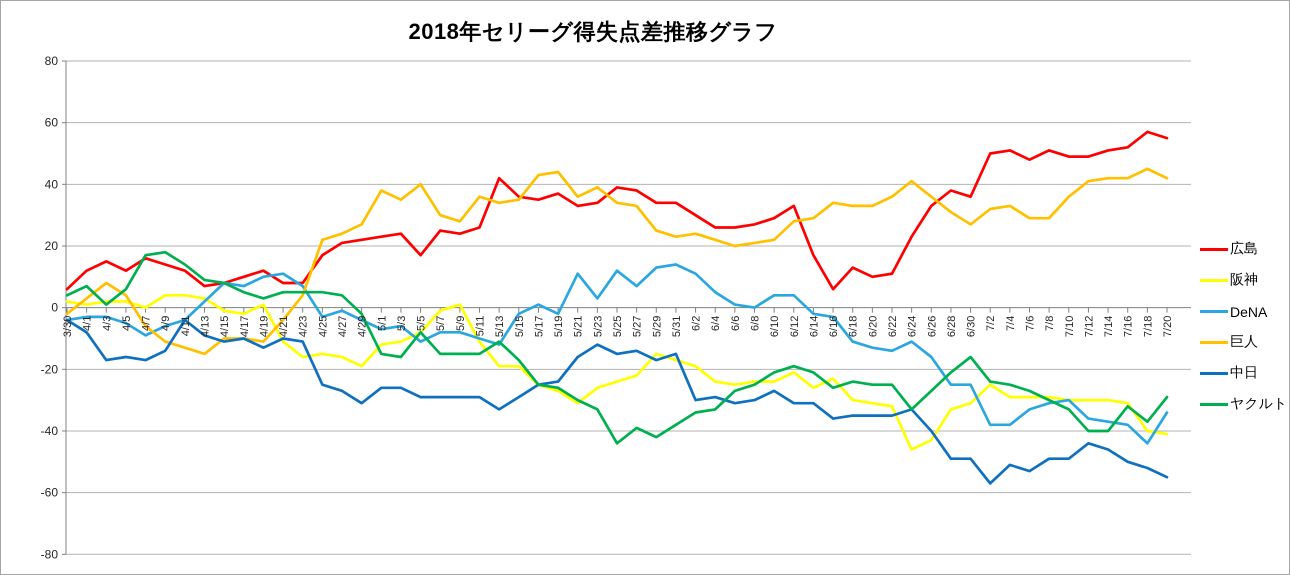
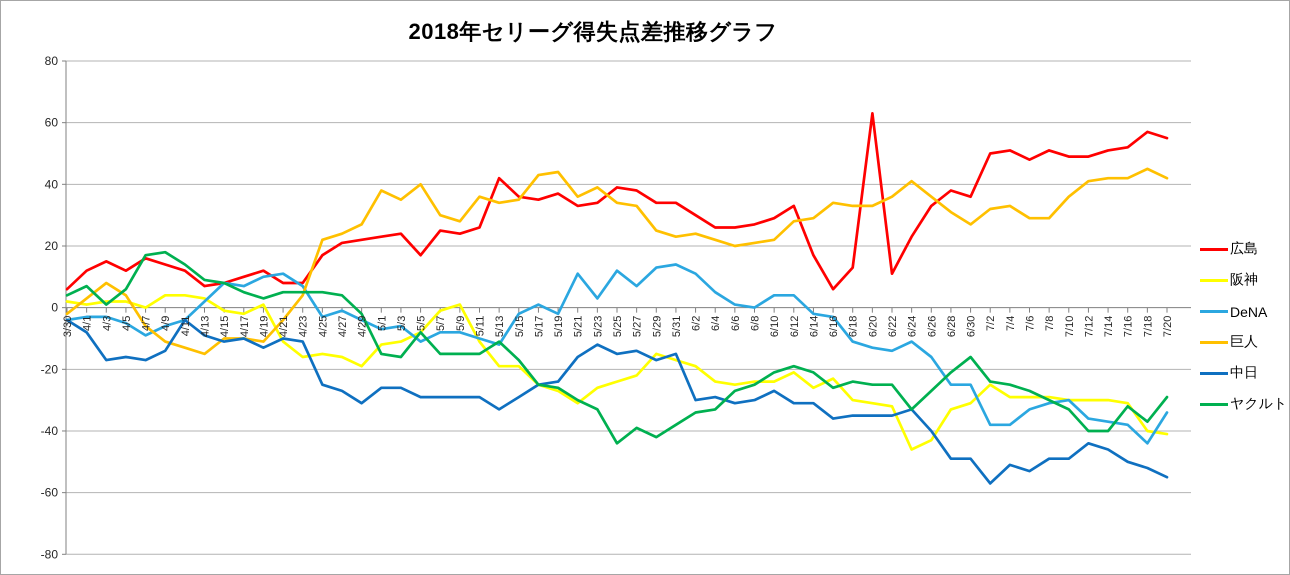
広島/6/20: 10 -> 63
